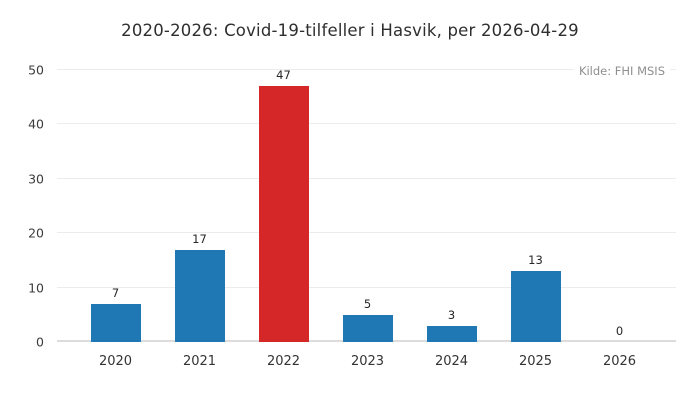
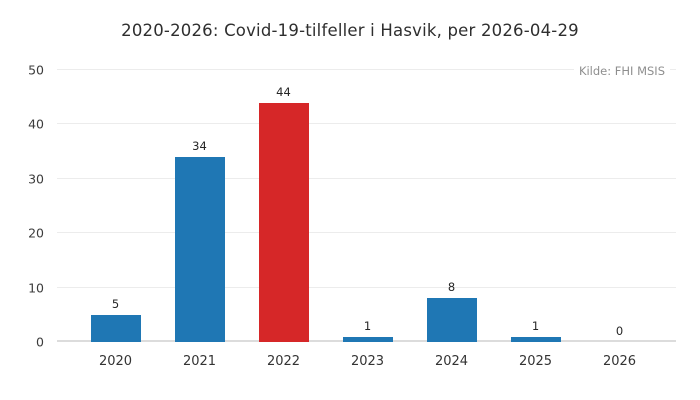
2020: 7 -> 5
2021: 17 -> 34
2022: 47 -> 44
2023: 5 -> 1
2024: 3 -> 8
2025: 13 -> 1
